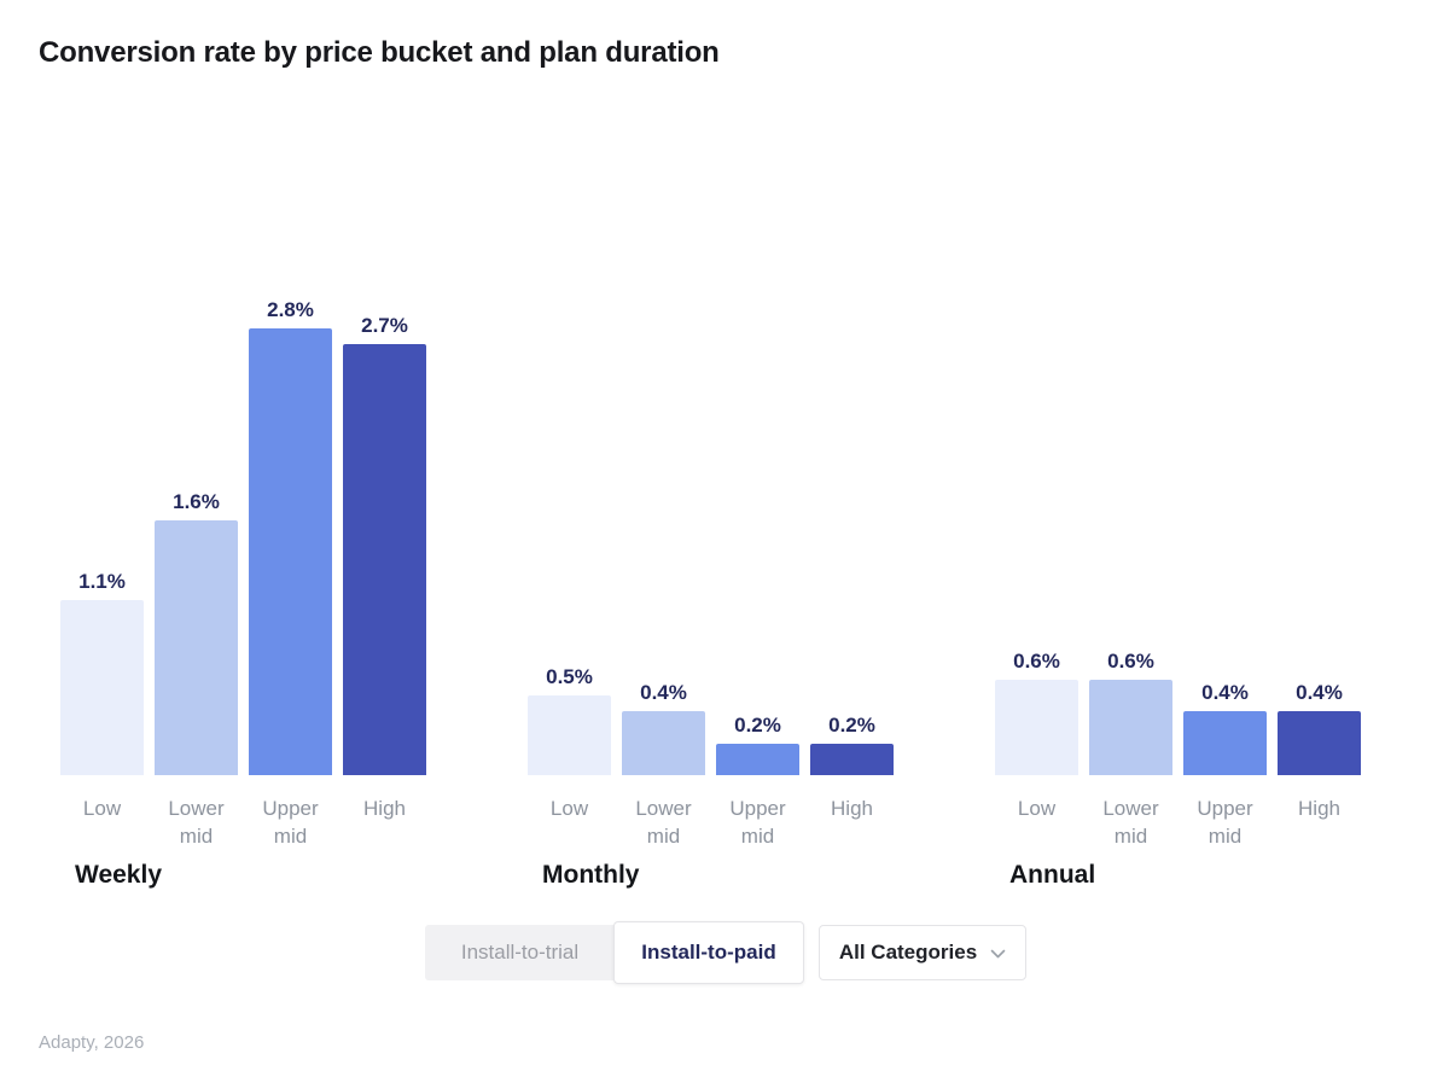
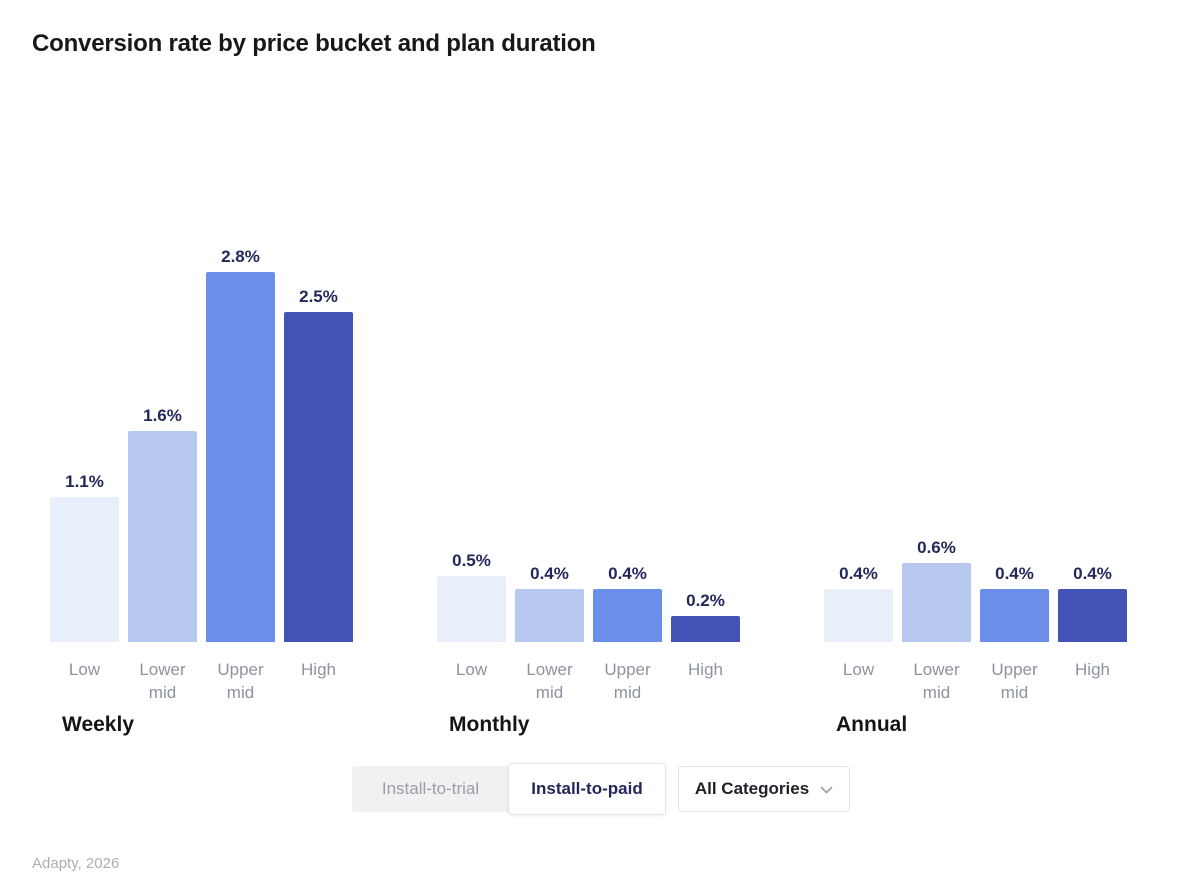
Annual/Low: 0.6% -> 0.4%
Monthly/Upper mid: 0.2% -> 0.4%
Weekly/High: 2.7% -> 2.5%
